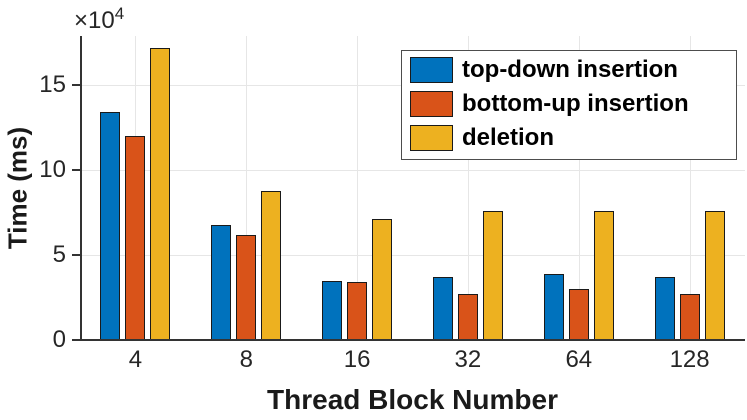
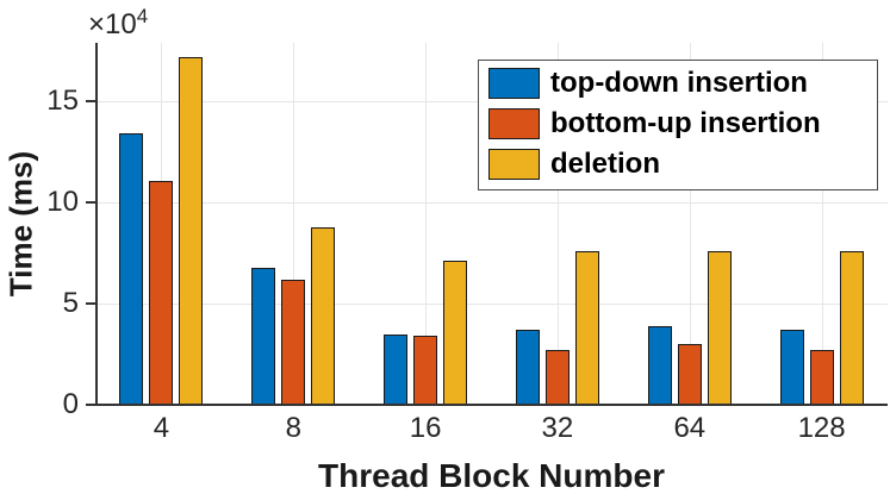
bottom-up insertion/4: 12.0 -> 11.1
